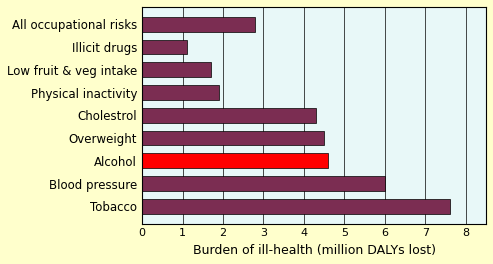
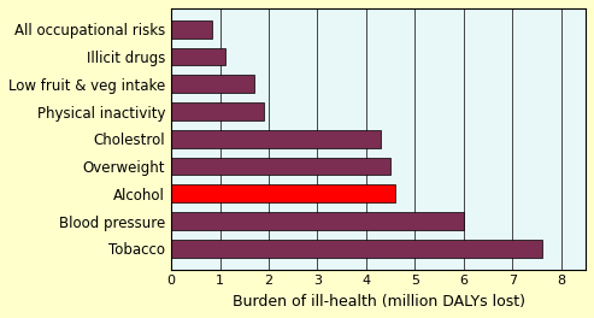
All occupational risks: 2.80 -> 0.85
